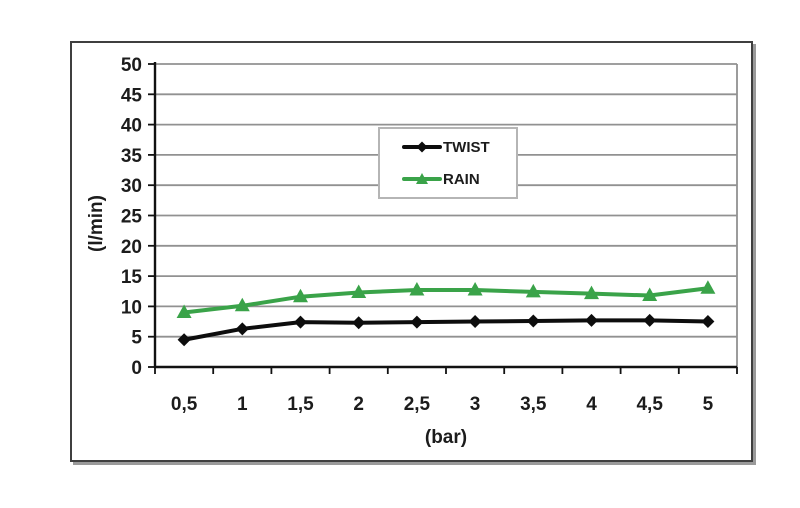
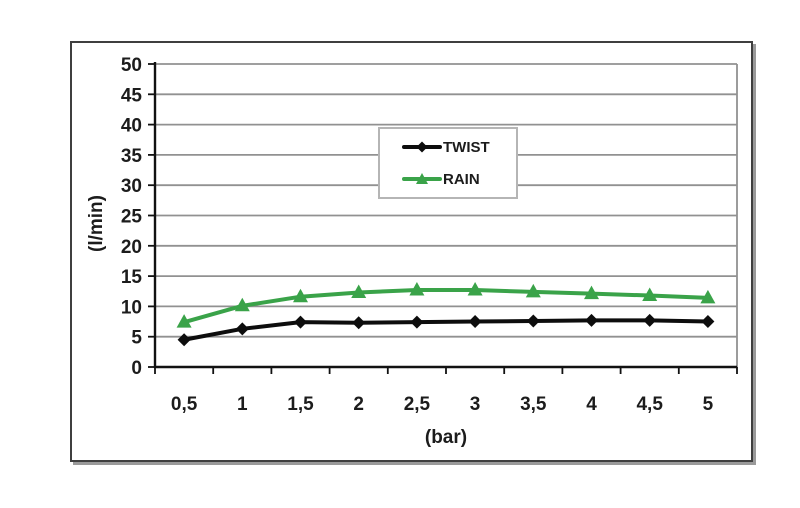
RAIN/0,5: 9 -> 7
RAIN/5: 13 -> 11
